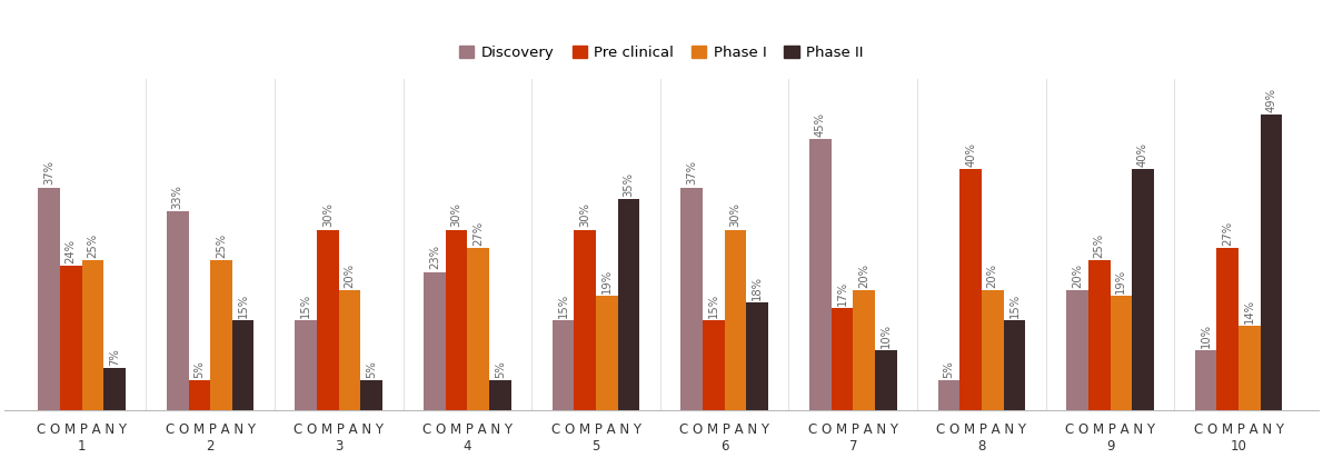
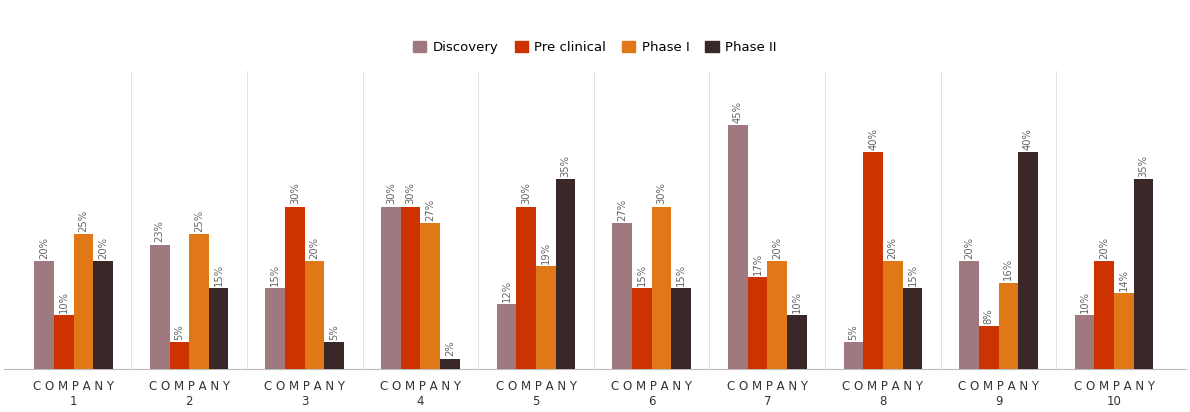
Discovery/C O M P A N Y 1: 37% -> 20%
Pre clinical/C O M P A N Y 1: 24% -> 10%
Phase II/C O M P A N Y 1: 7% -> 20%
Discovery/C O M P A N Y 2: 33% -> 23%
Discovery/C O M P A N Y 4: 23% -> 30%
Phase II/C O M P A N Y 4: 5% -> 2%
Discovery/C O M P A N Y 5: 15% -> 12%
Discovery/C O M P A N Y 6: 37% -> 27%
Phase II/C O M P A N Y 6: 18% -> 15%
Pre clinical/C O M P A N Y 9: 25% -> 8%
Phase I/C O M P A N Y 9: 19% -> 16%
Pre clinical/C O M P A N Y 10: 27% -> 20%
Phase II/C O M P A N Y 10: 49% -> 35%
